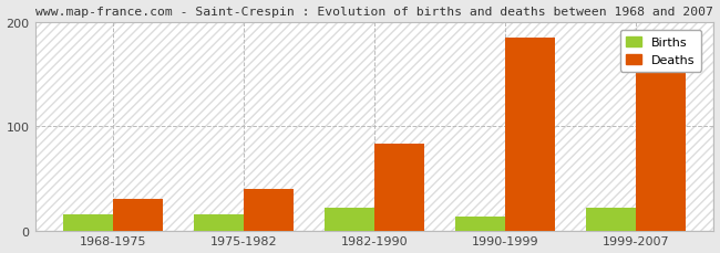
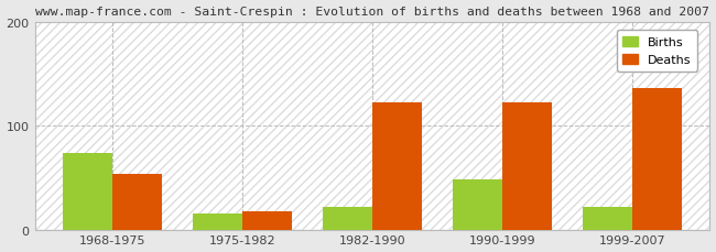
Births/1968-1975: 15 -> 74
Deaths/1968-1975: 30 -> 54
Deaths/1975-1982: 40 -> 18
Deaths/1982-1990: 83 -> 122
Births/1990-1999: 13 -> 48
Deaths/1990-1999: 185 -> 122
Deaths/1999-2007: 155 -> 136
